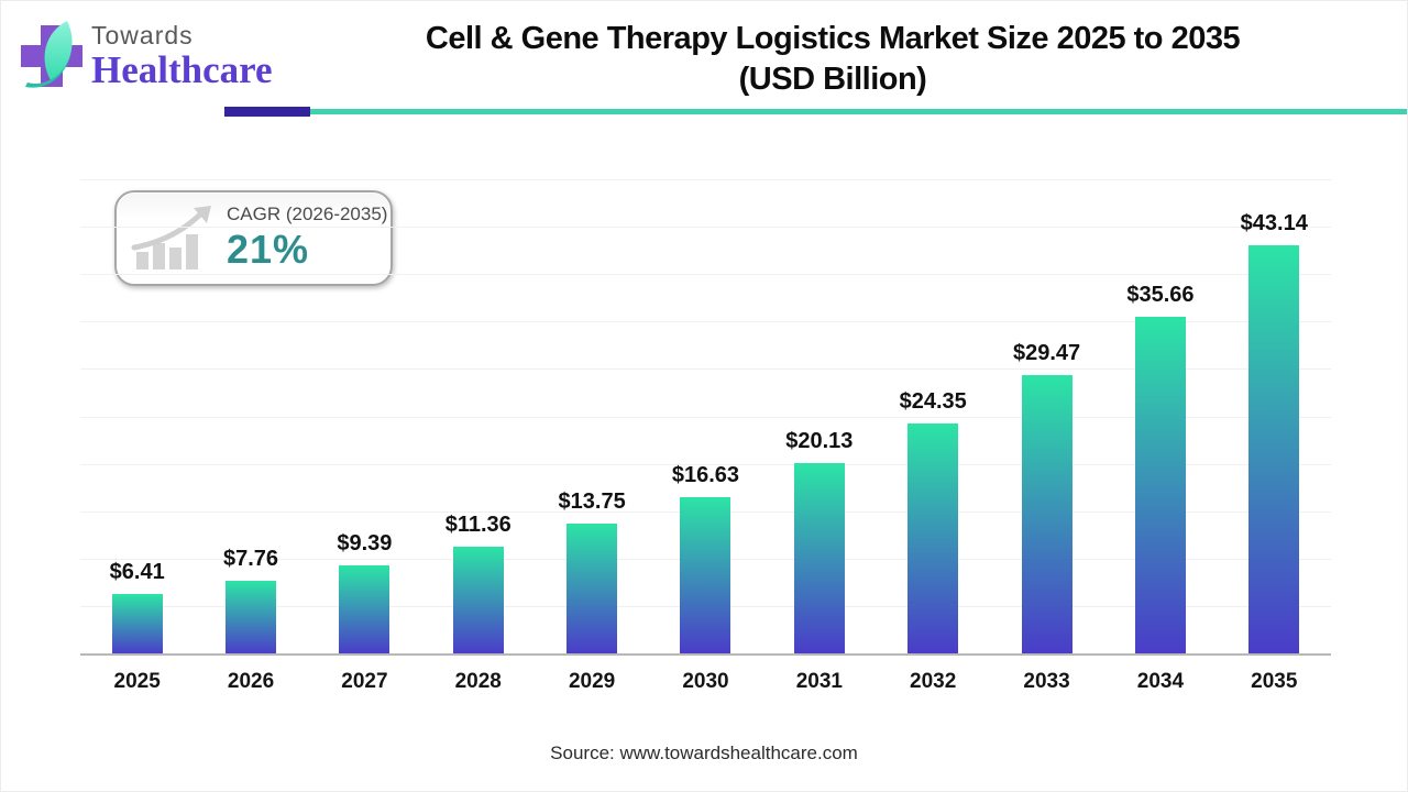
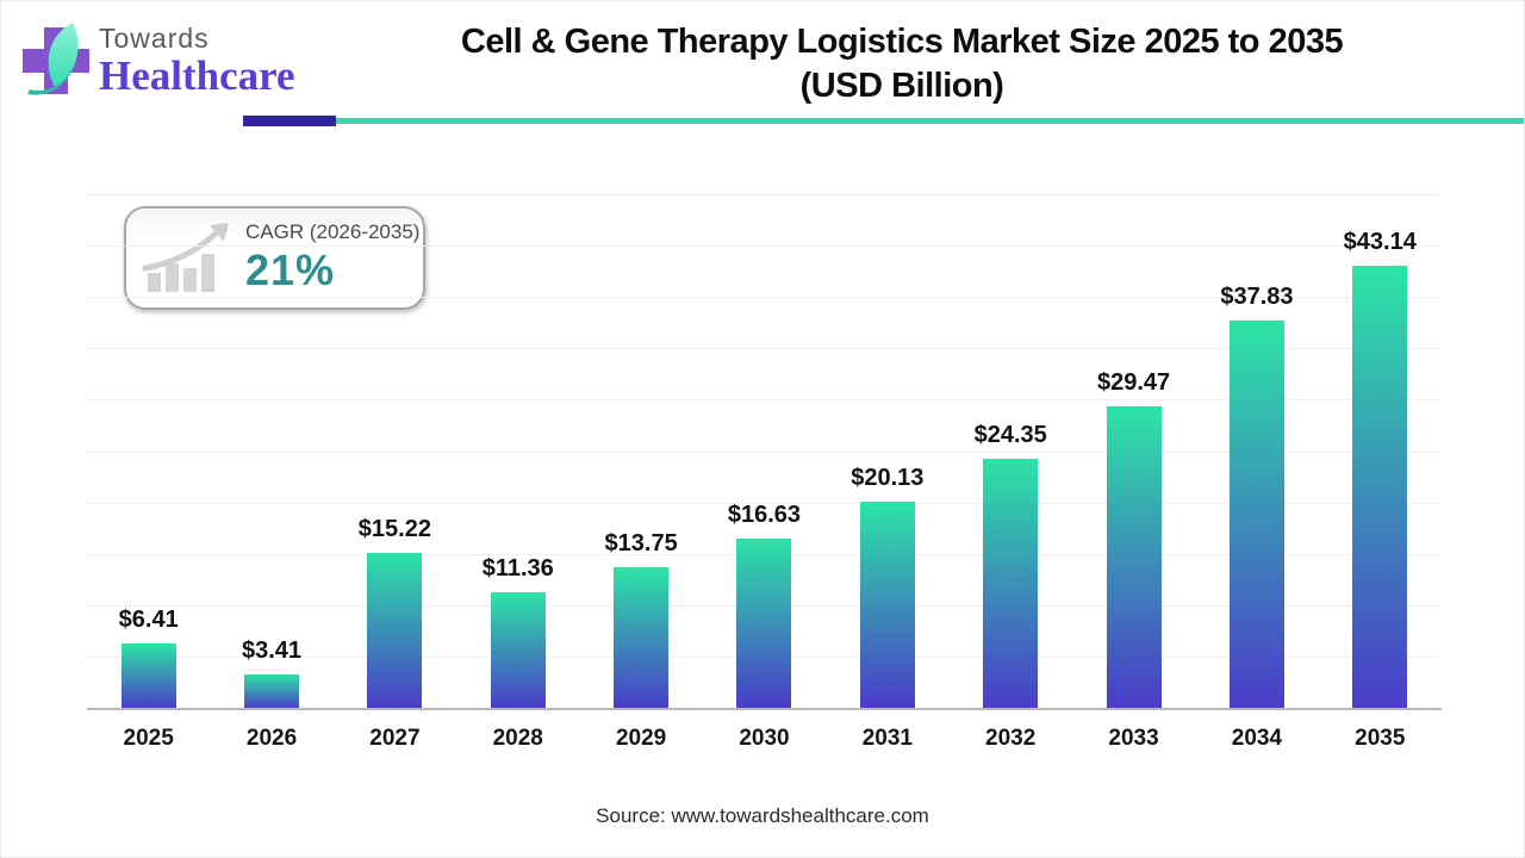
2026: $7.76 -> $3.41
2027: $9.39 -> $15.22
2034: $35.66 -> $37.83
